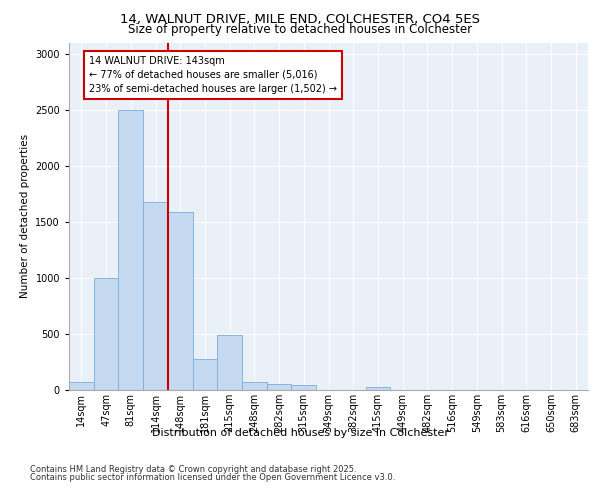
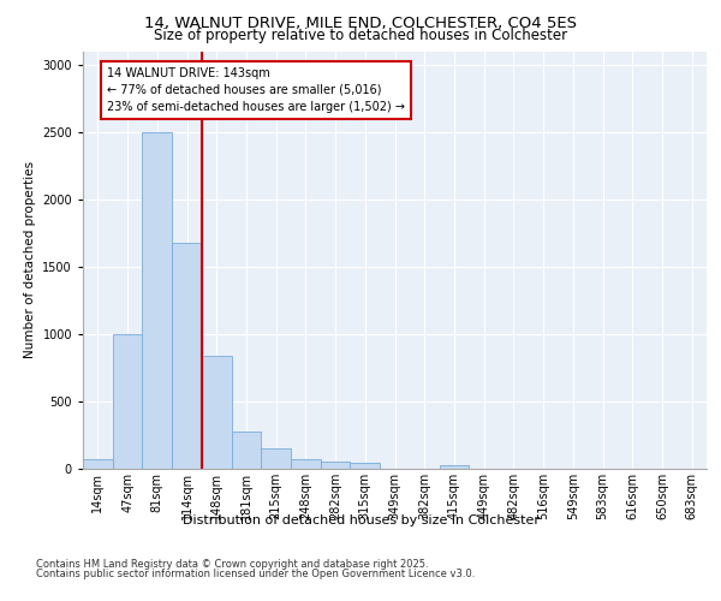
148sqm: 1590 -> 840
215sqm: 490 -> 160
